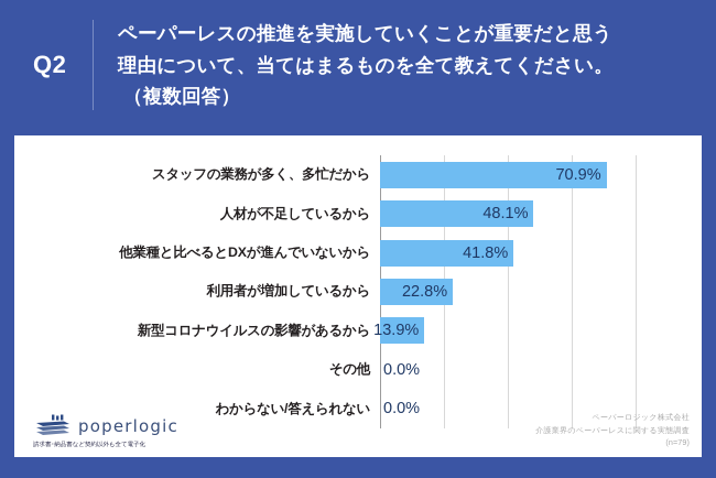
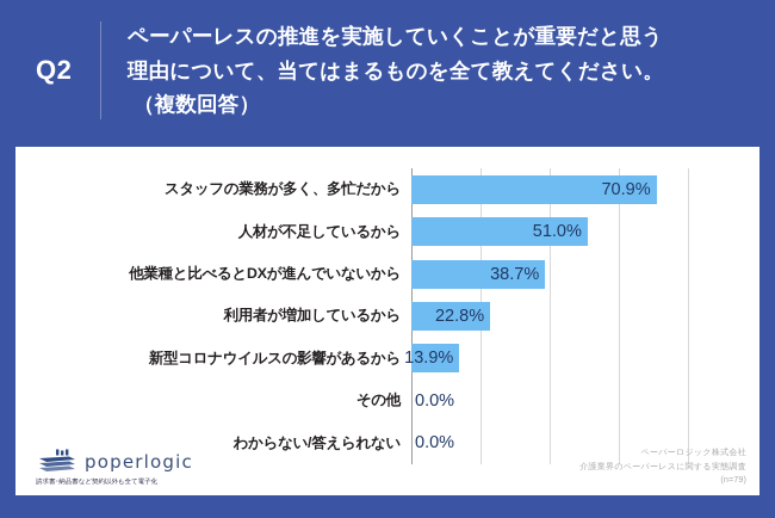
人材が不足しているから: 48.1% -> 51.0%
他業種と比べるとDXが進んでいないから: 41.8% -> 38.7%
